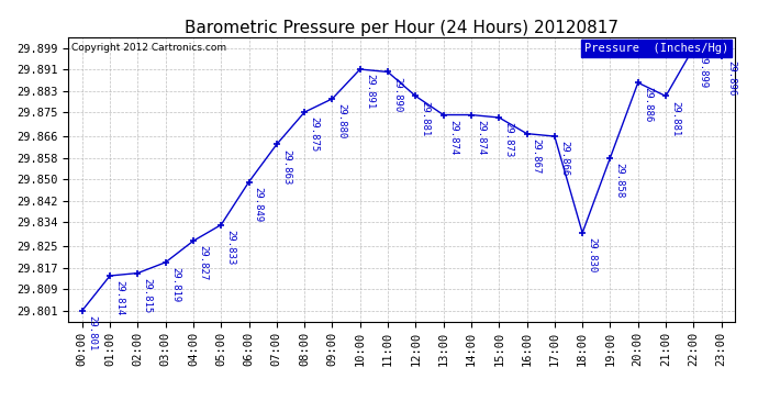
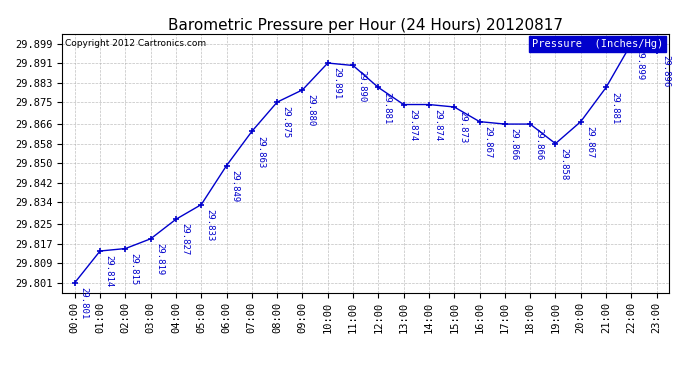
18:00: 29.830 -> 29.866
20:00: 29.886 -> 29.867
